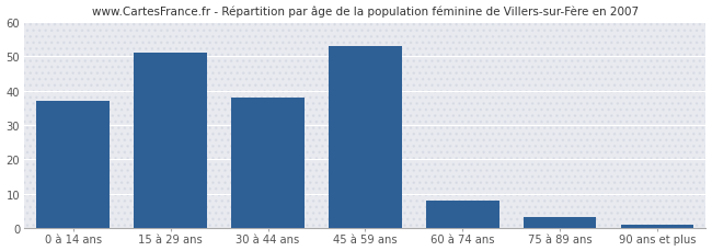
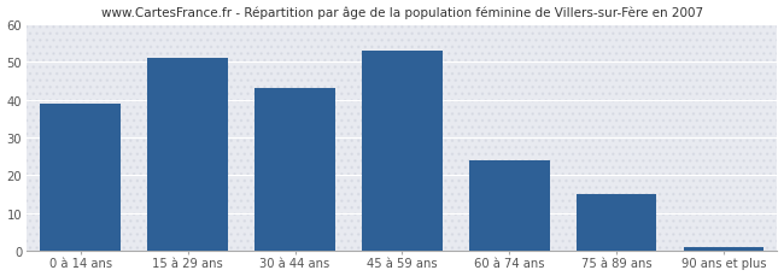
0 à 14 ans: 37 -> 39
30 à 44 ans: 38 -> 43
60 à 74 ans: 8 -> 24
75 à 89 ans: 3 -> 15
